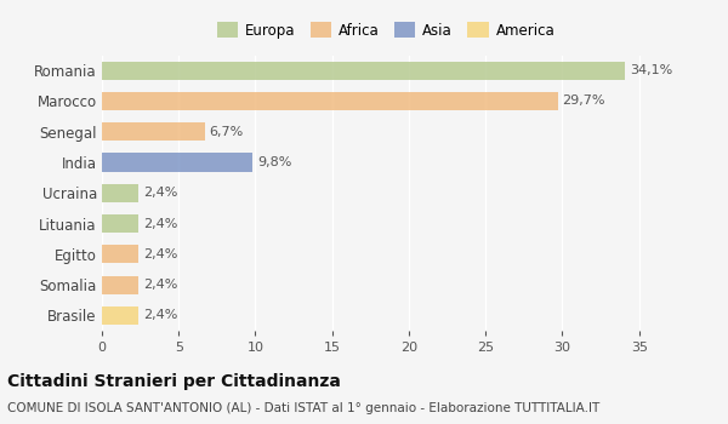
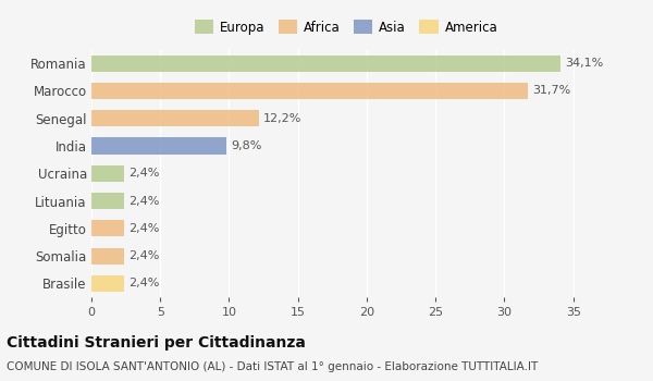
Marocco: 29,7% -> 31,7%
Senegal: 6,7% -> 12,2%
